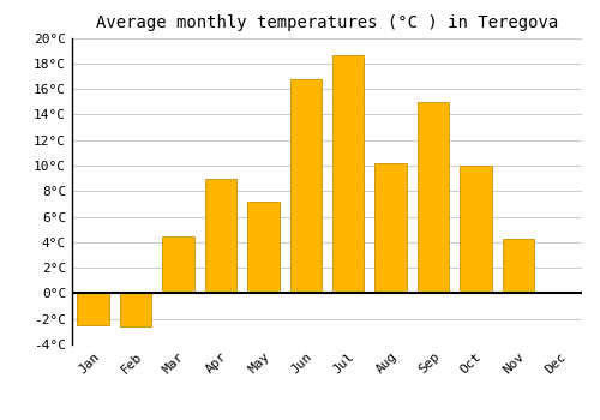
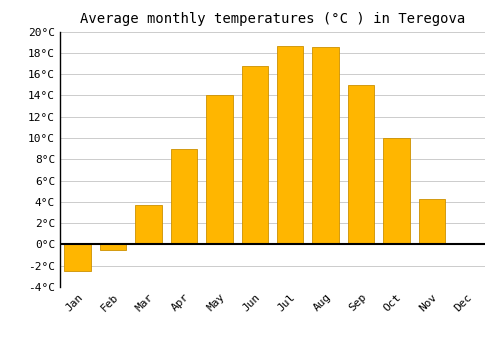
Feb: -2.6°C -> -0.5°C
Mar: 4.5°C -> 3.7°C
May: 7.2°C -> 14.0°C
Aug: 10.2°C -> 18.5°C
